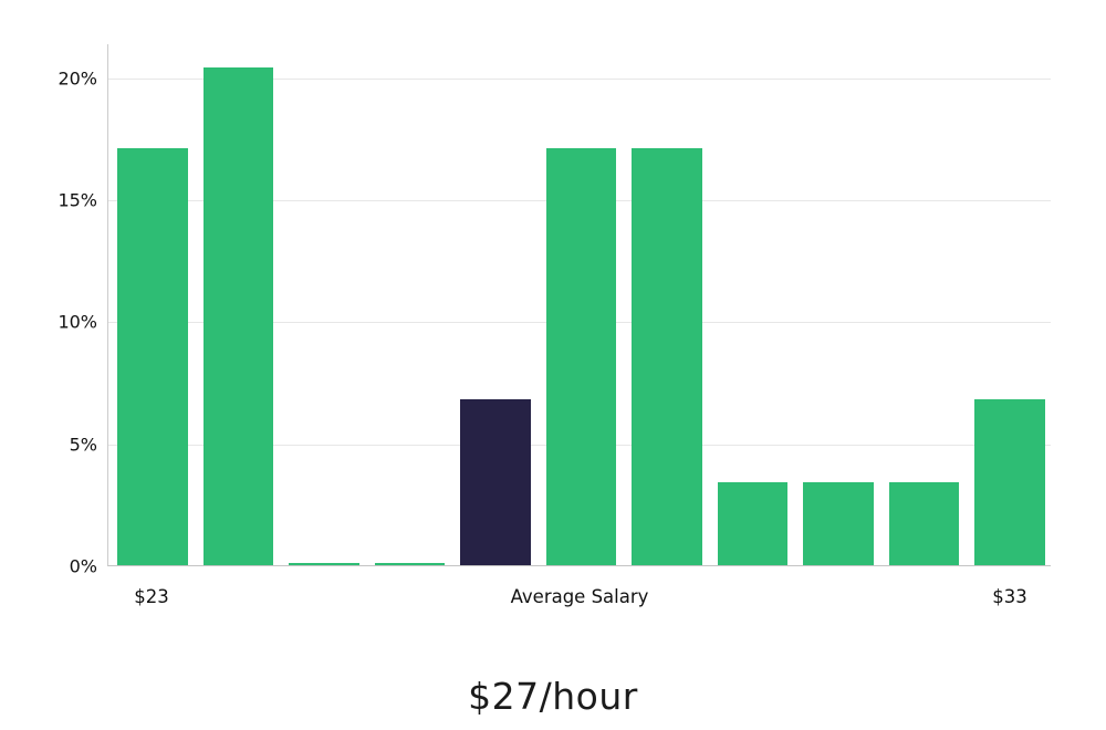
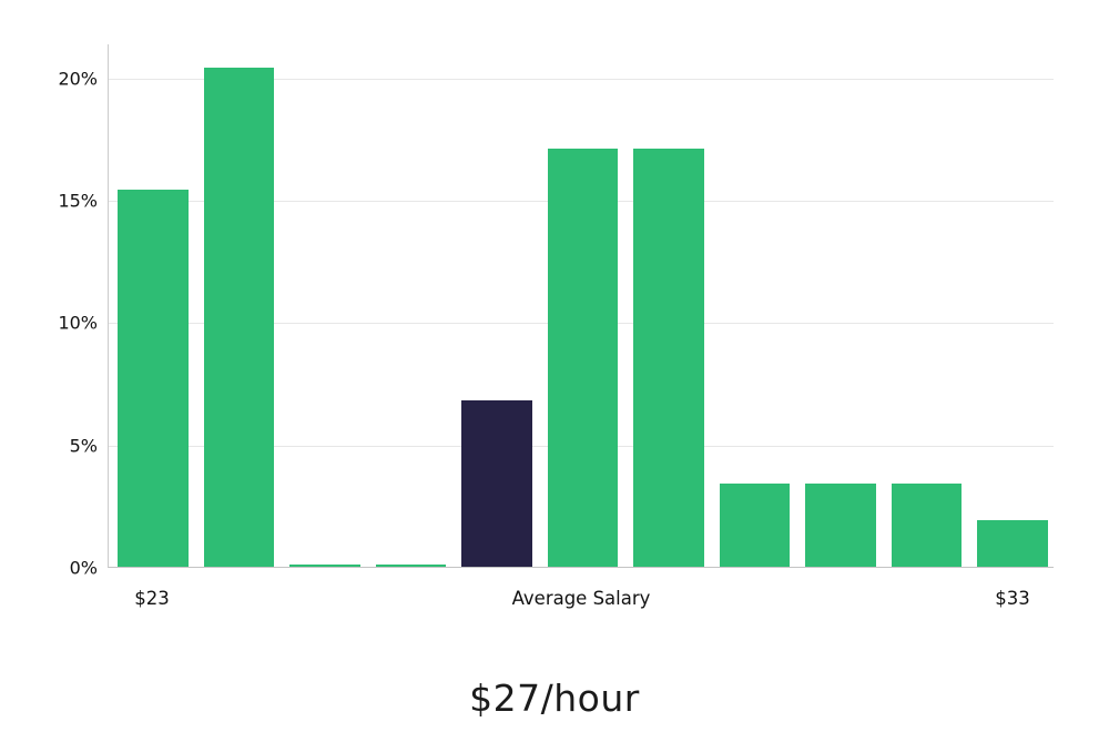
$23: 17.1% -> 15.4%
$33: 6.8% -> 1.9%
